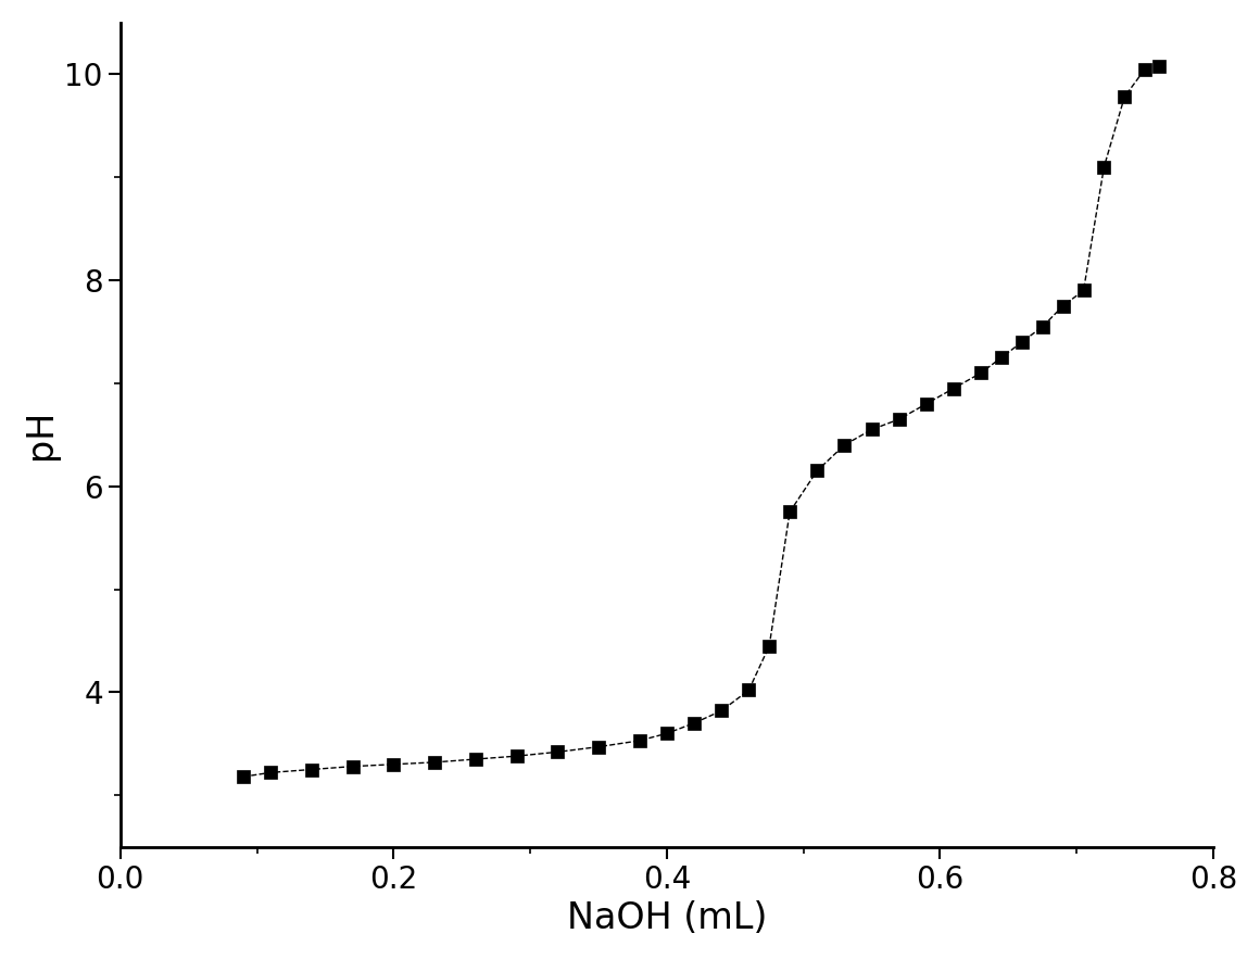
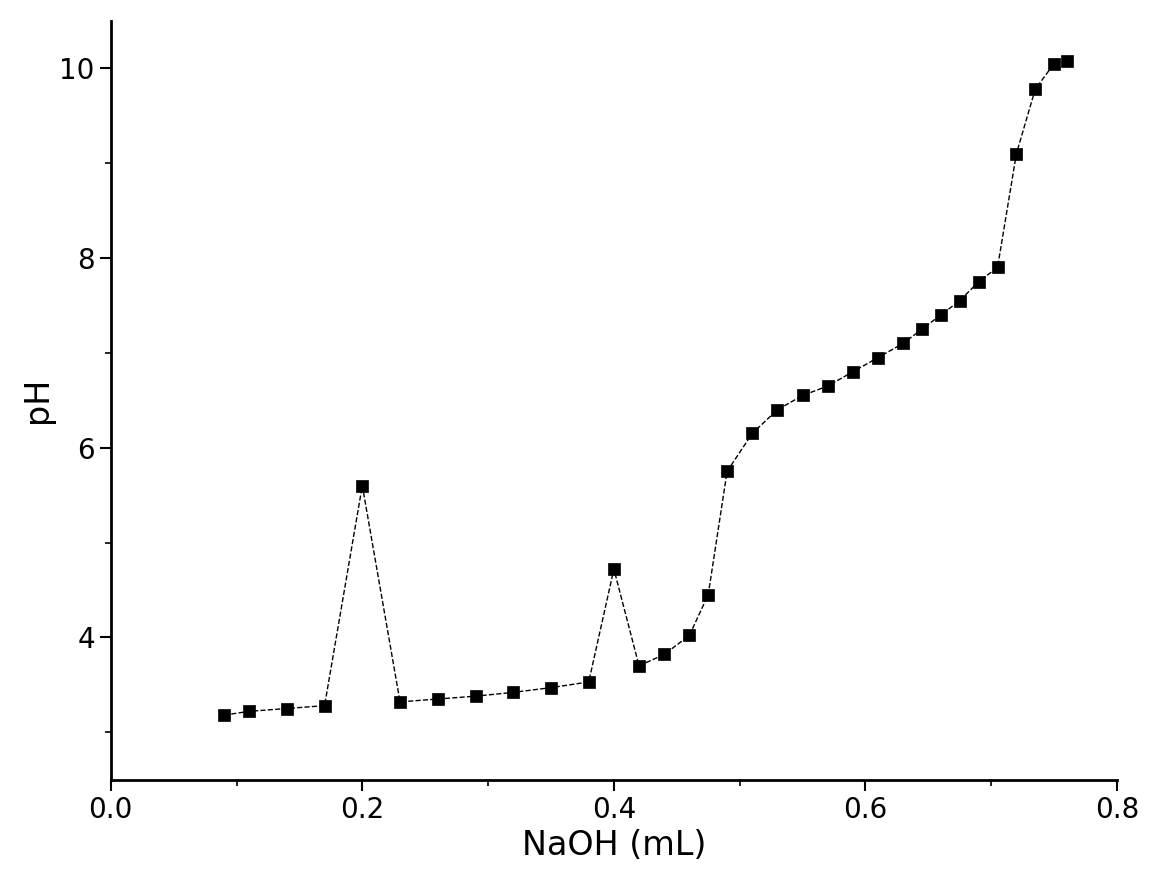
0.2: 3.30 -> 5.60
0.4: 3.60 -> 4.72
